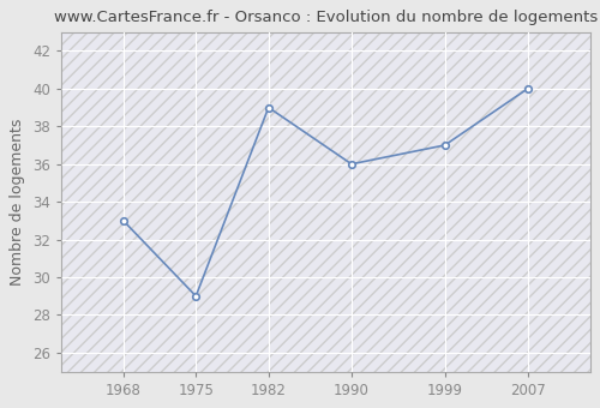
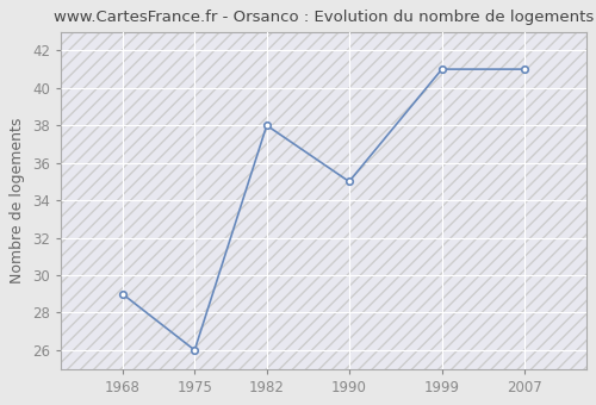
1968: 33 -> 29
1975: 29 -> 26
1982: 39 -> 38
1990: 36 -> 35
1999: 37 -> 41
2007: 40 -> 41
